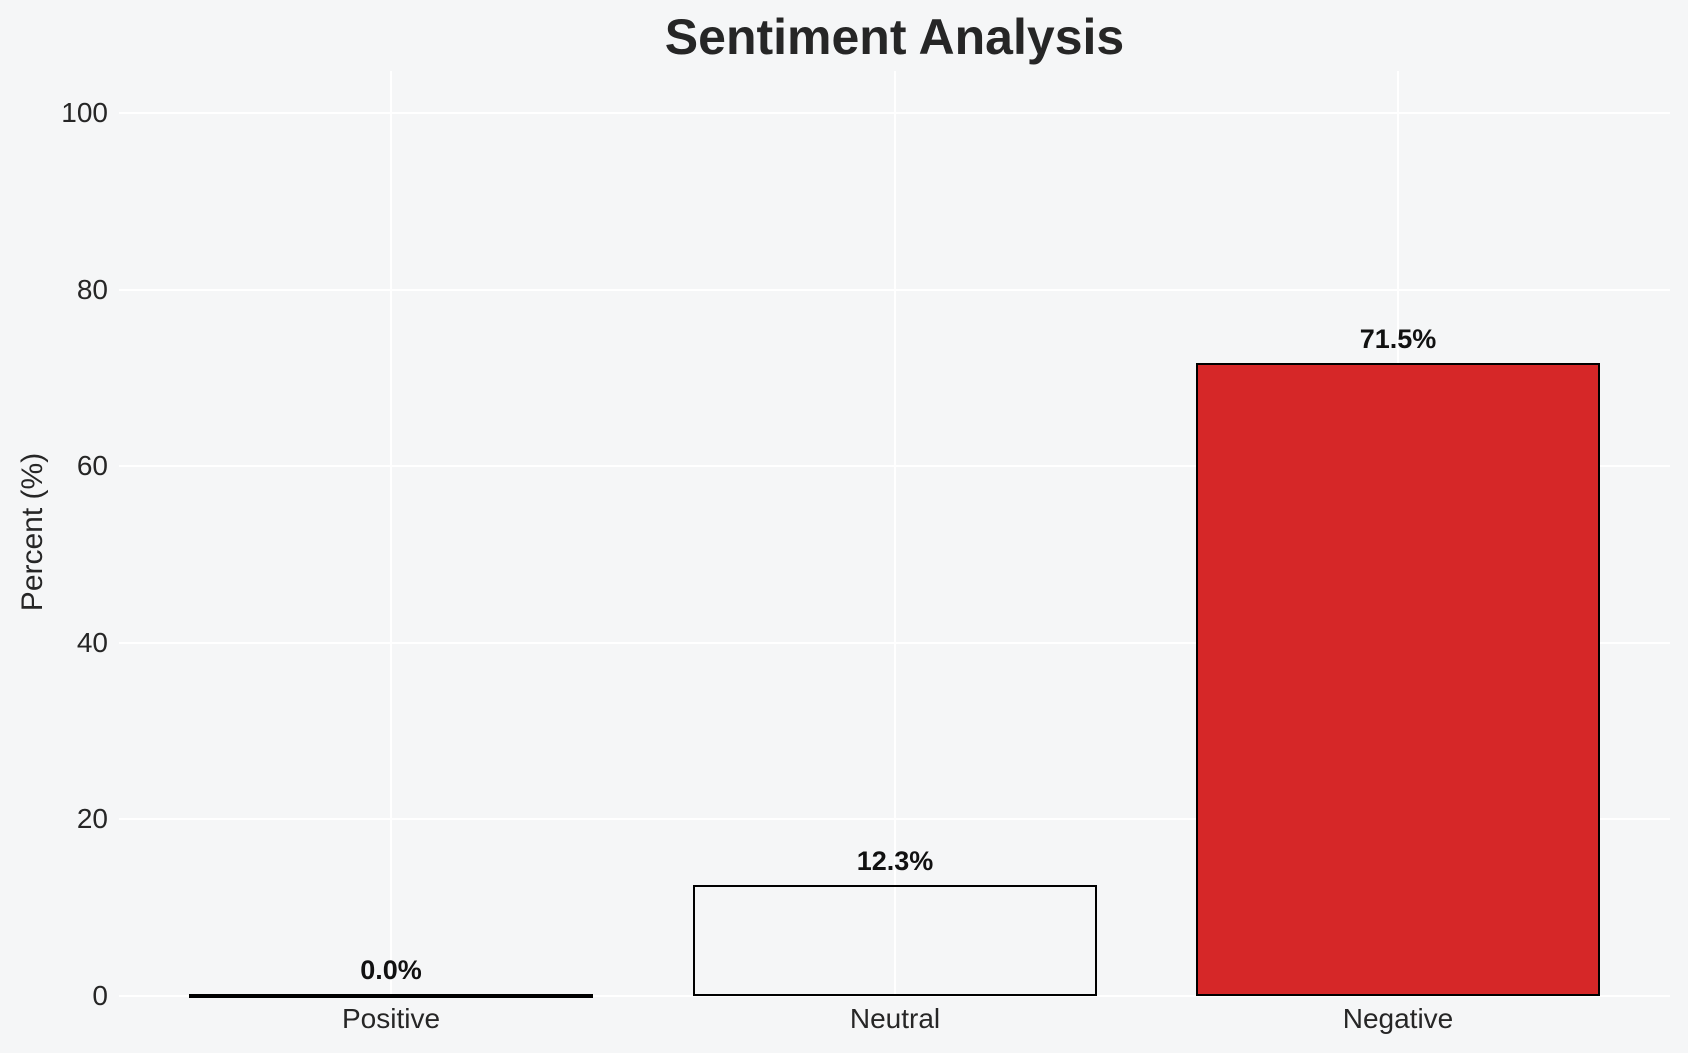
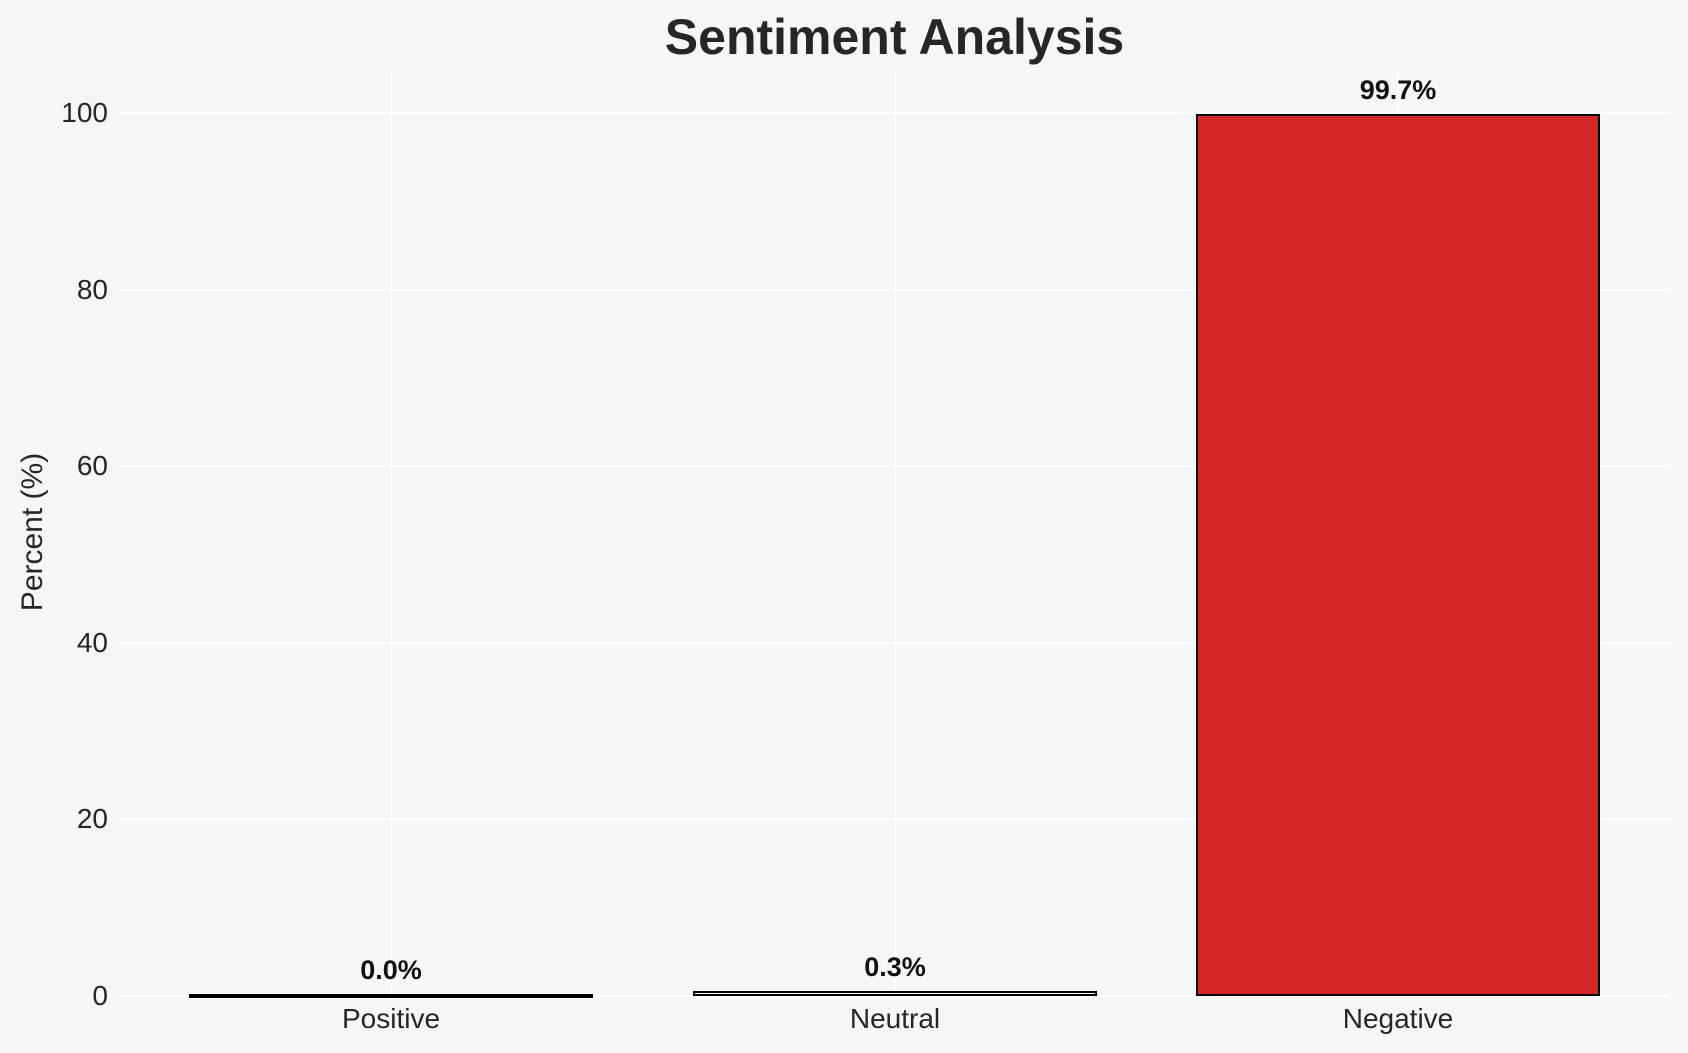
Neutral: 12.3% -> 0.3%
Negative: 71.5% -> 99.7%
